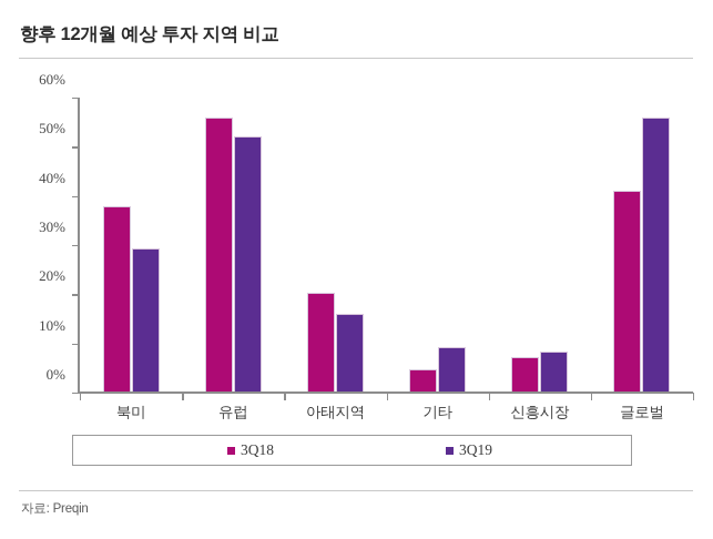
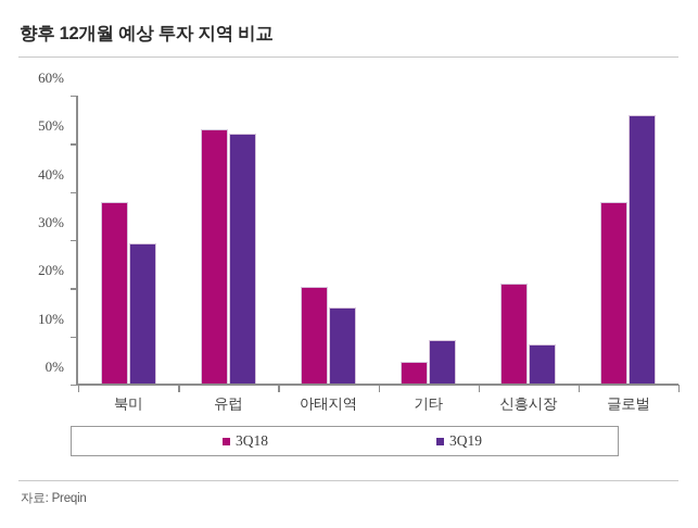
3Q18/유럽: 56% -> 53%
3Q18/신흥시장: 7% -> 21%
3Q18/글로벌: 41% -> 38%
